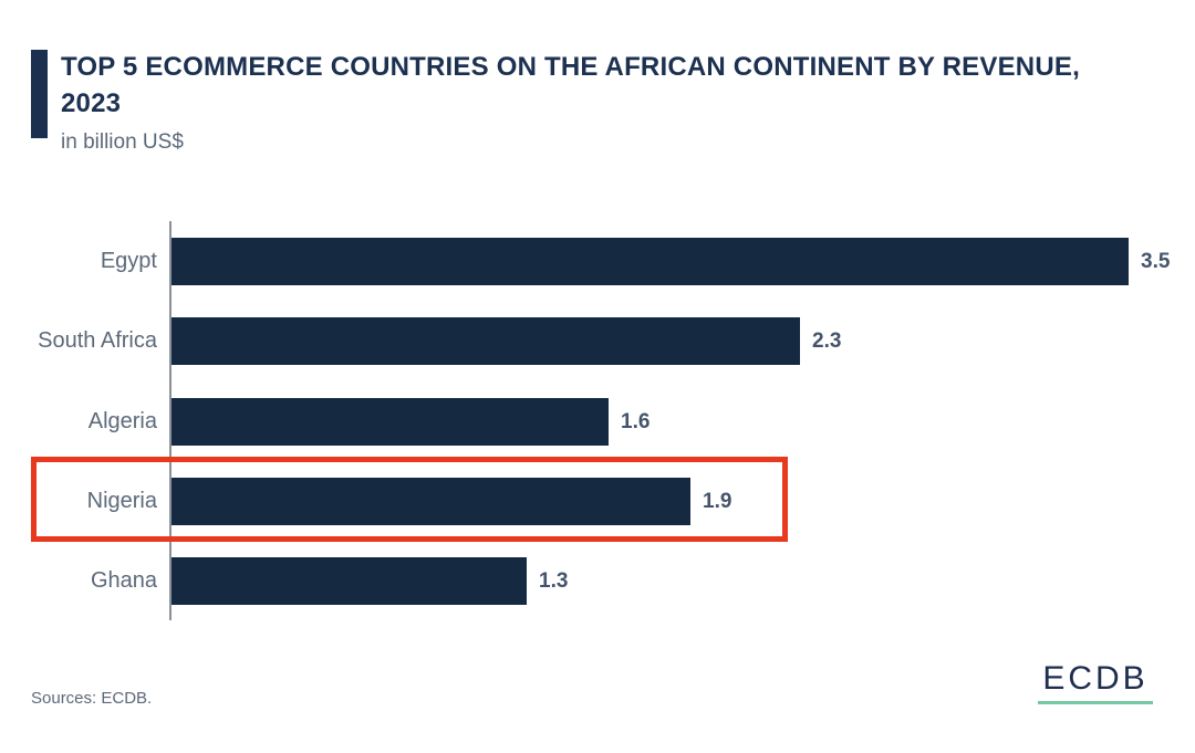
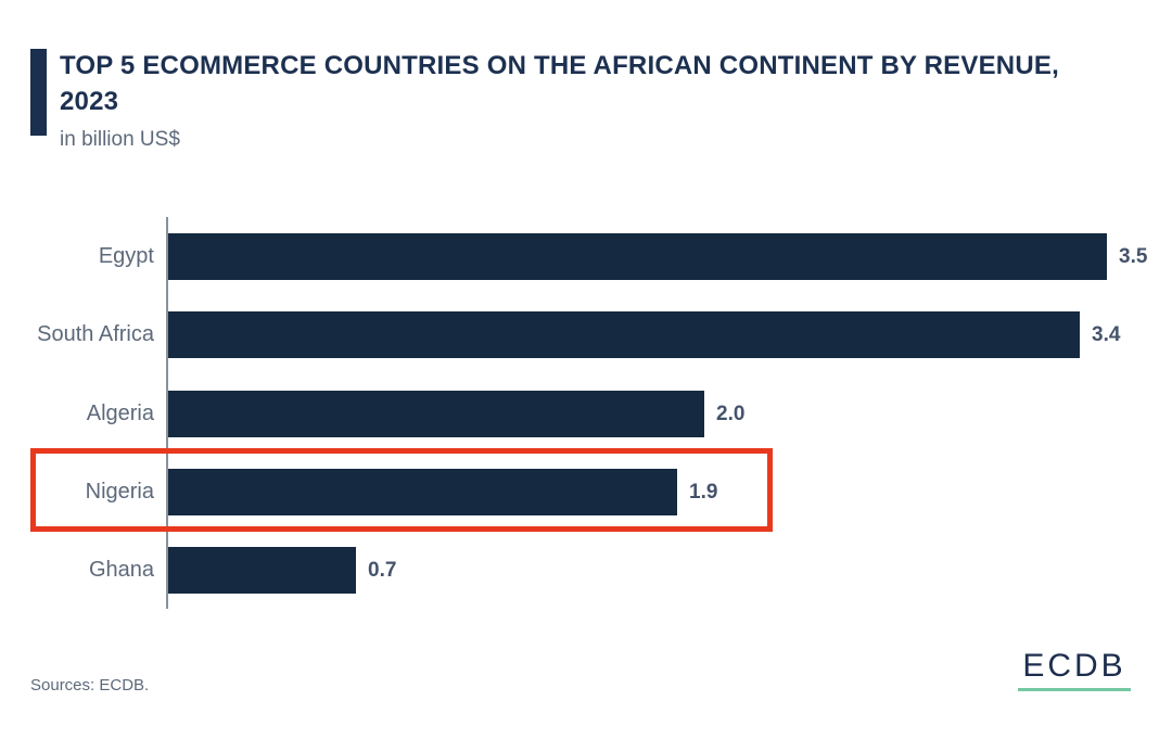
South Africa: 2.3 -> 3.4
Algeria: 1.6 -> 2.0
Ghana: 1.3 -> 0.7
